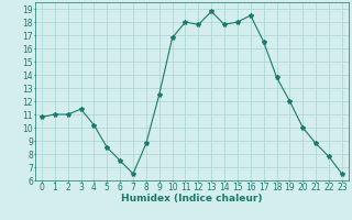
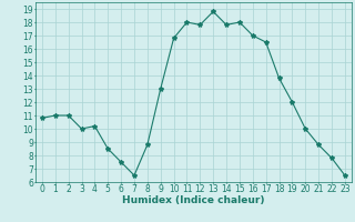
3: 11.4 -> 10.0
9: 12.5 -> 13.0
16: 18.5 -> 17.0
